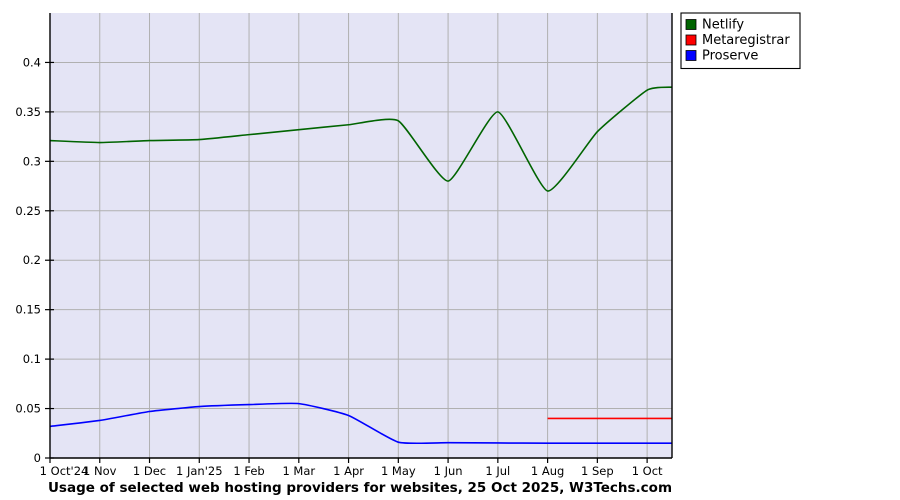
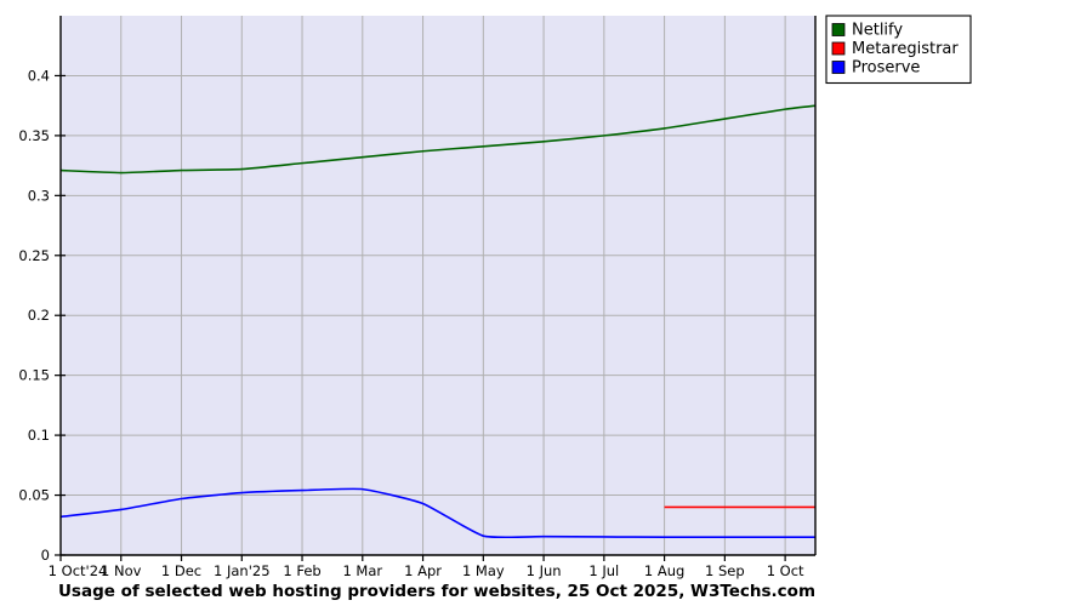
Netlify/1 Jun: 0.28 -> 0.34
Netlify/1 Aug: 0.27 -> 0.36
Netlify/1 Sep: 0.33 -> 0.36
